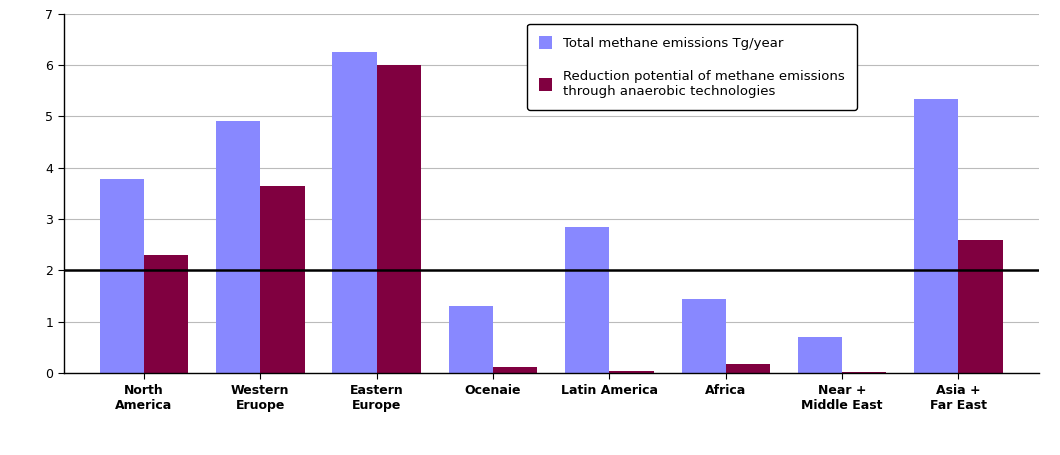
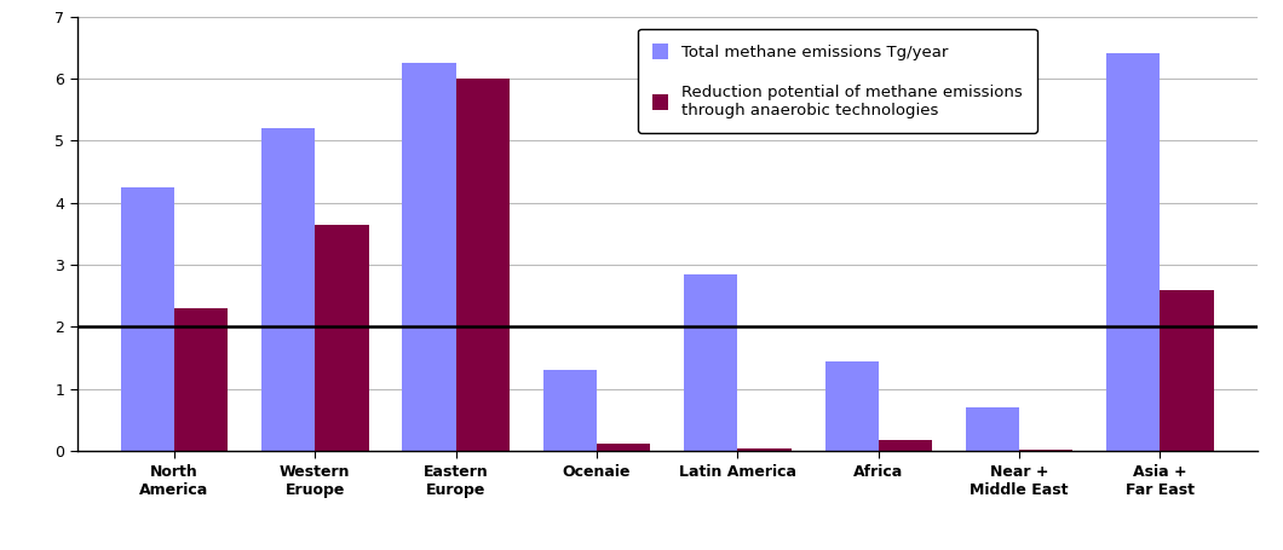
Total methane emissions Tg/year/North America: 3.78 -> 4.25
Total methane emissions Tg/year/Western Eruope: 4.90 -> 5.20
Total methane emissions Tg/year/Asia + Far East: 5.34 -> 6.40
